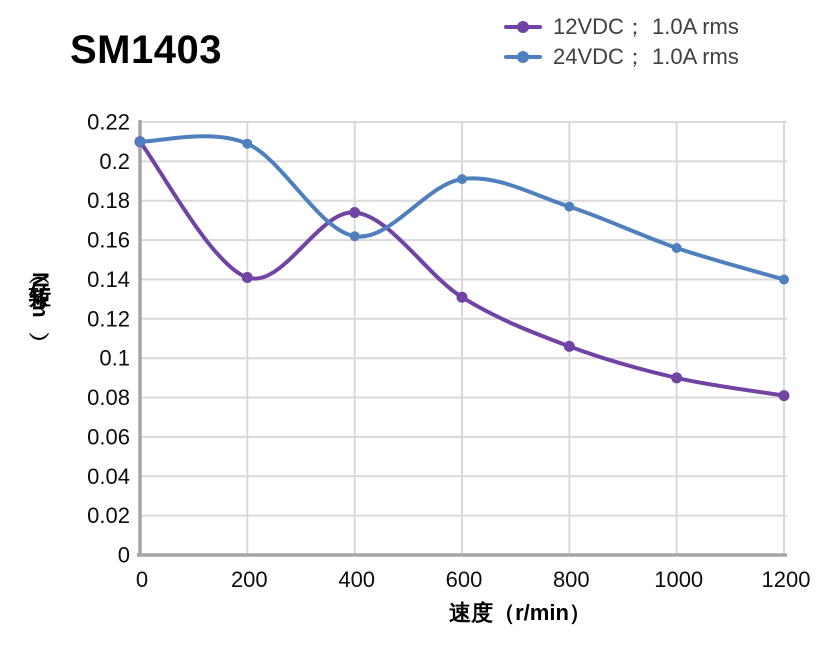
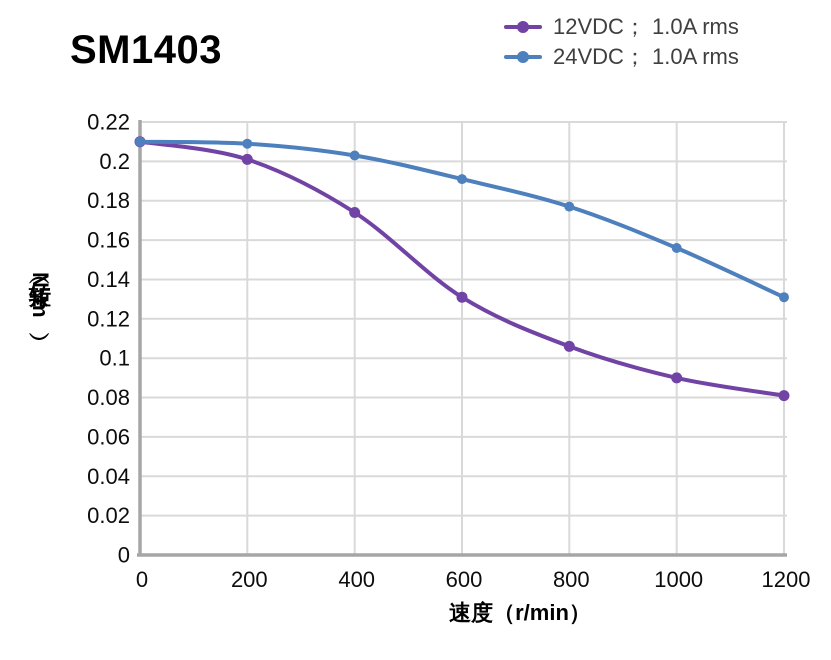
12VDC； 1.0A rms/200: 0.141 -> 0.201
24VDC； 1.0A rms/400: 0.162 -> 0.203
24VDC； 1.0A rms/1200: 0.140 -> 0.131
